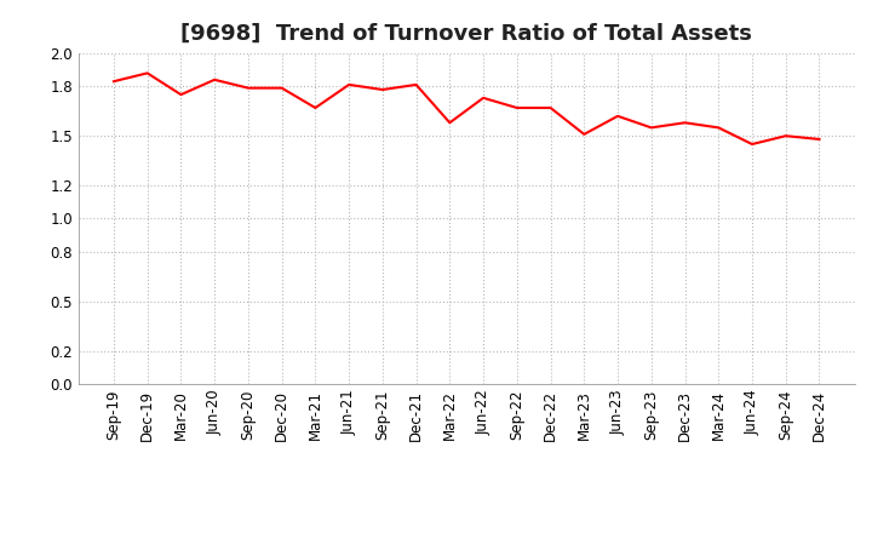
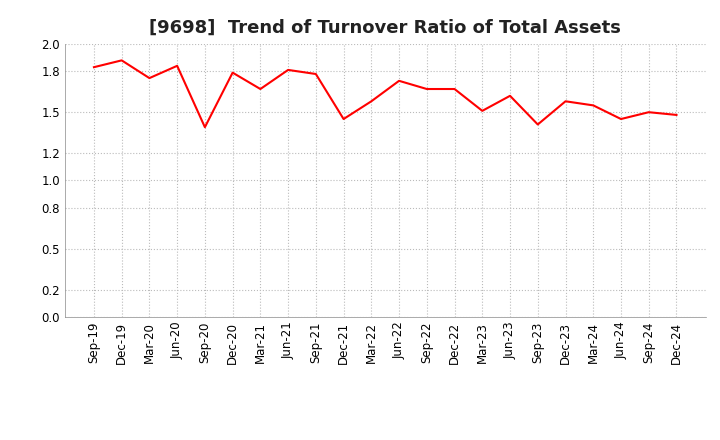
Sep-20: 1.79 -> 1.39
Dec-21: 1.81 -> 1.45
Sep-23: 1.55 -> 1.41
